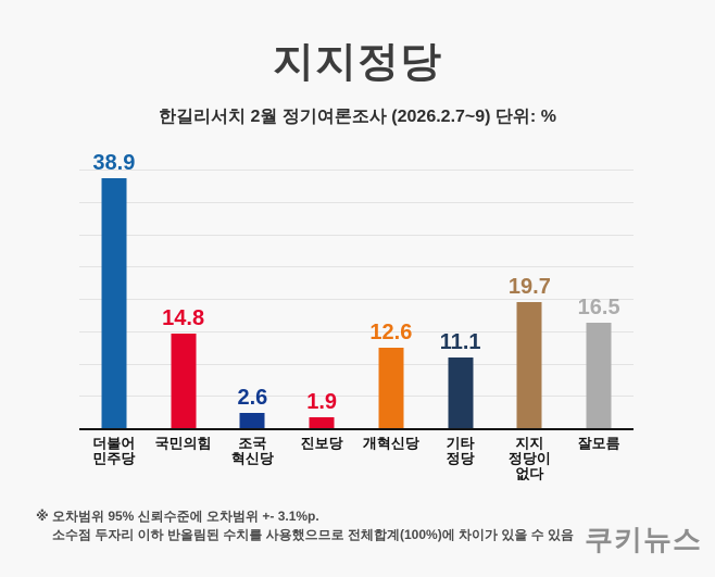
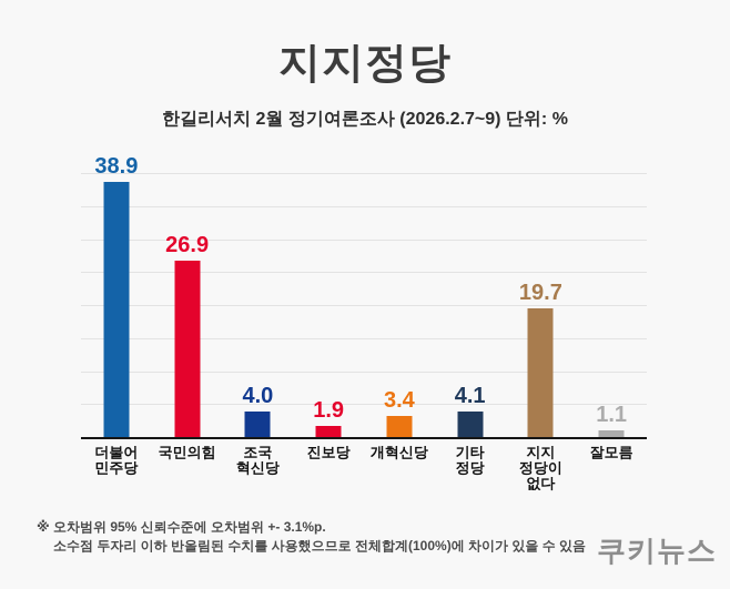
국민의힘: 14.8 -> 26.9
조국 혁신당: 2.6 -> 4.0
개혁신당: 12.6 -> 3.4
기타 정당: 11.1 -> 4.1
잘모름: 16.5 -> 1.1
